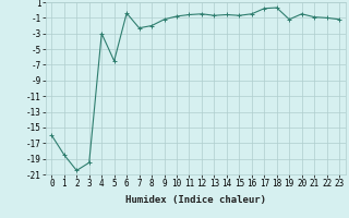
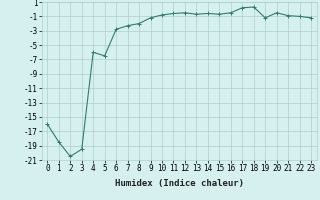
4: -3.0 -> -6.0
6: -0.4 -> -2.8
